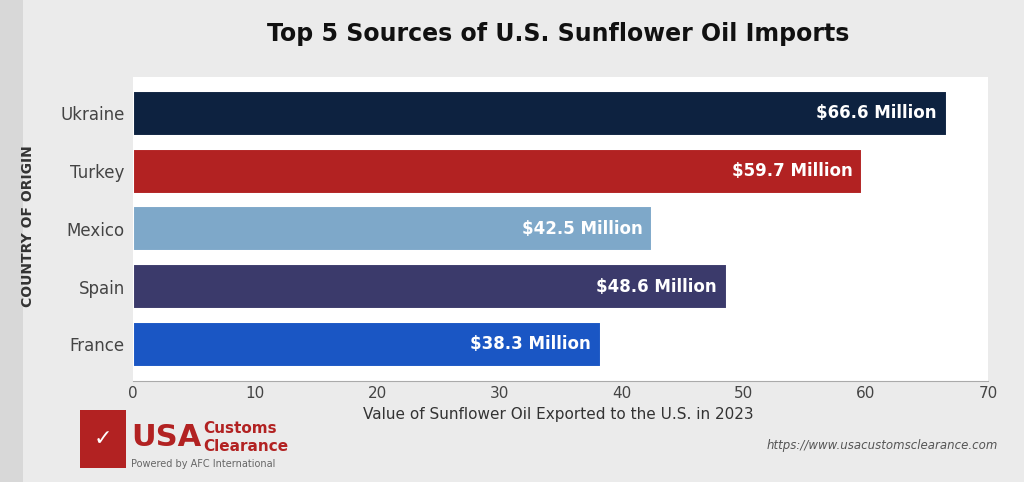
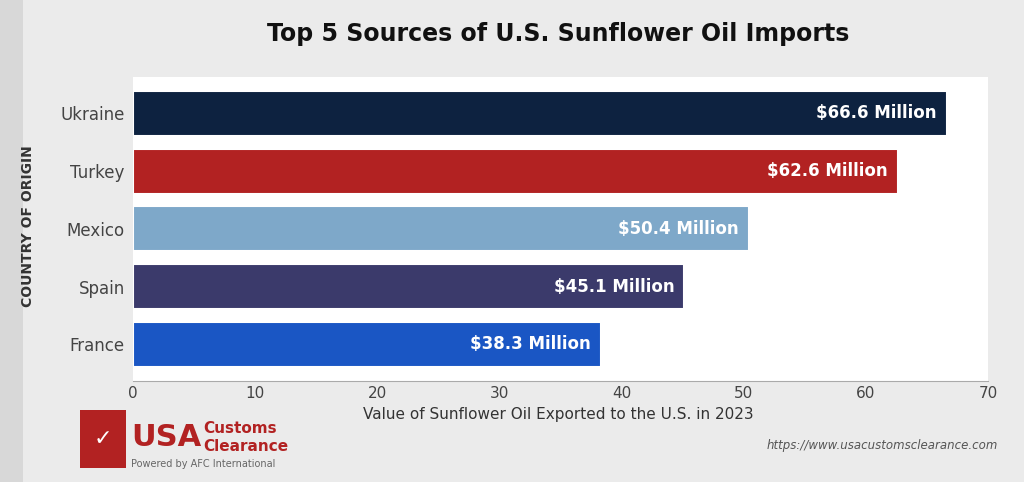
Turkey: $59.7 -> $62.6
Mexico: $42.5 -> $50.4
Spain: $48.6 -> $45.1
